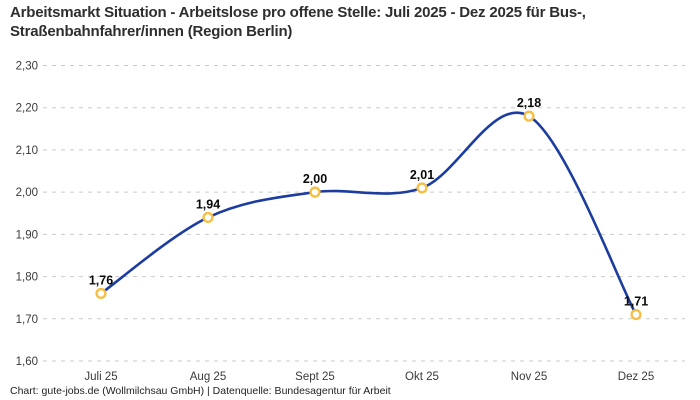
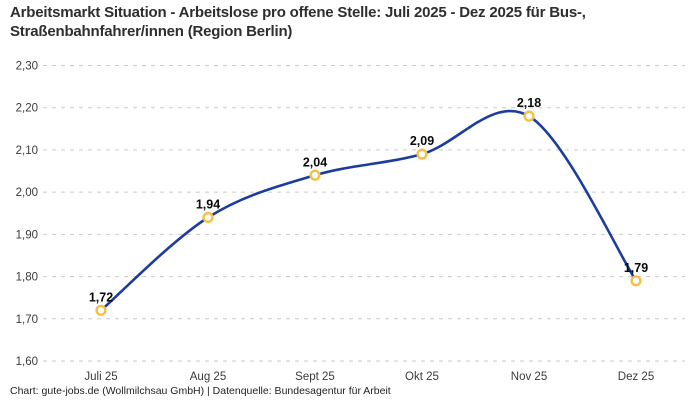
Juli 25: 1,76 -> 1,72
Sept 25: 2,00 -> 2,04
Okt 25: 2,01 -> 2,09
Dez 25: 1,71 -> 1,79
